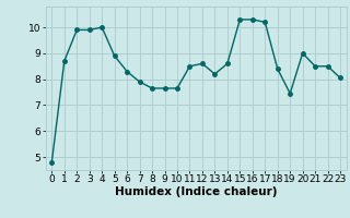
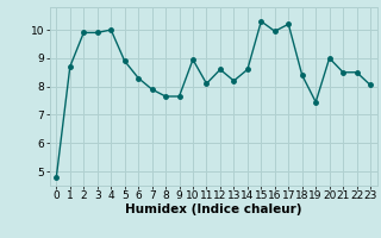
10: 7.65 -> 8.95
11: 8.50 -> 8.10
16: 10.30 -> 9.95
